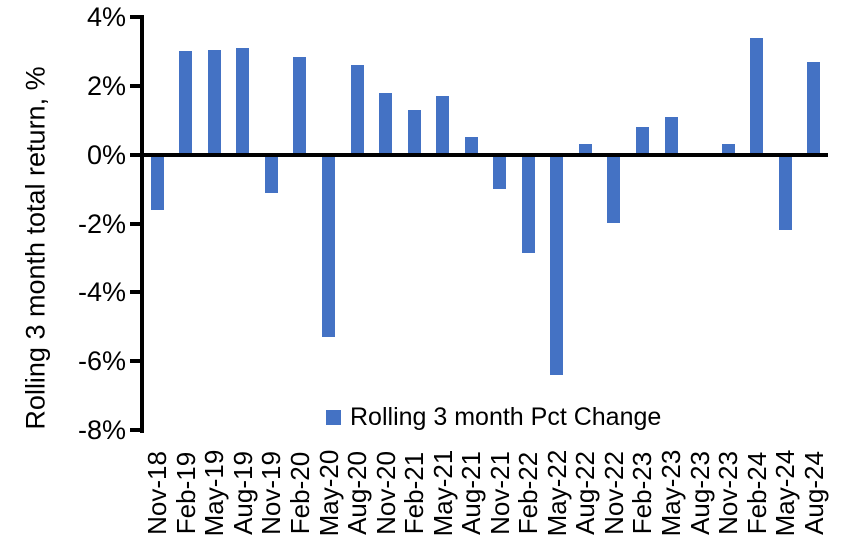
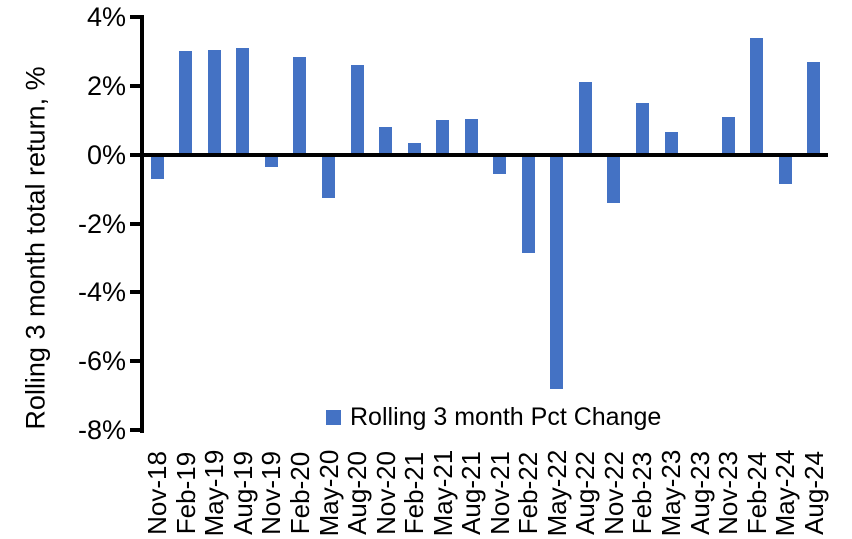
Nov-18: -1.6% -> -0.7%
Nov-19: -1.1% -> -0.3%
May-20: -5.3% -> -1.2%
Nov-20: 1.8% -> 0.8%
Feb-21: 1.3% -> 0.3%
May-21: 1.7% -> 1.0%
Aug-21: 0.5% -> 1.1%
Nov-21: -1.0% -> -0.6%
May-22: -6.4% -> -6.8%
Aug-22: 0.3% -> 2.1%
Nov-22: -2.0% -> -1.4%
Feb-23: 0.8% -> 1.5%
May-23: 1.1% -> 0.7%
Nov-23: 0.3% -> 1.1%
May-24: -2.2% -> -0.8%
